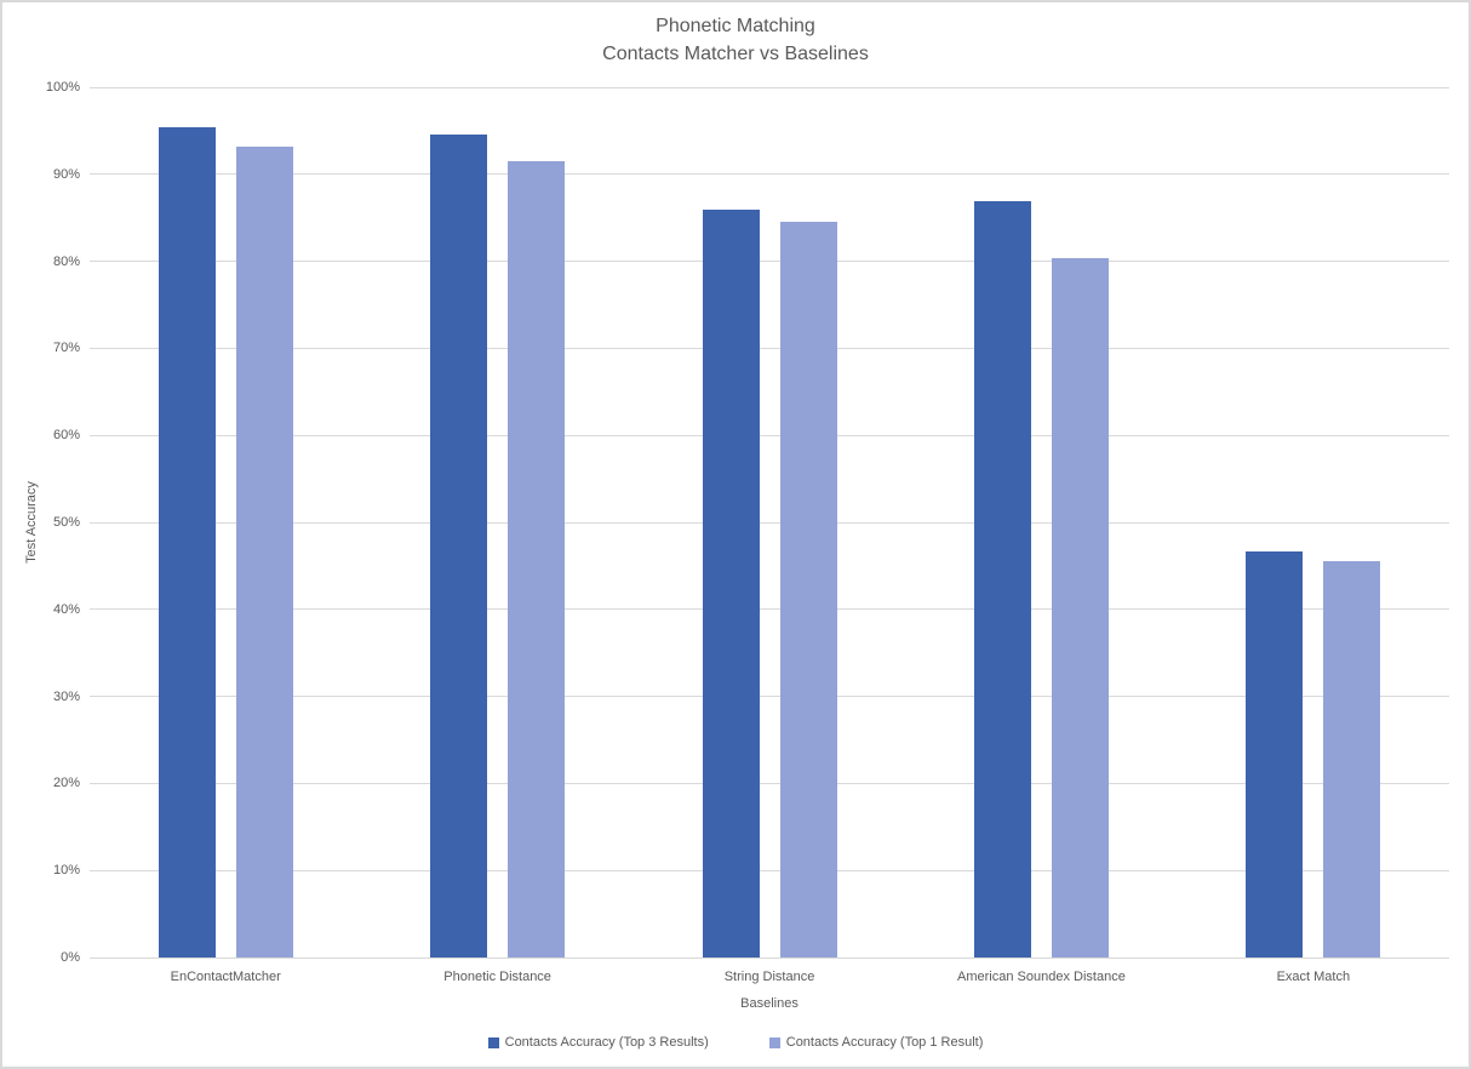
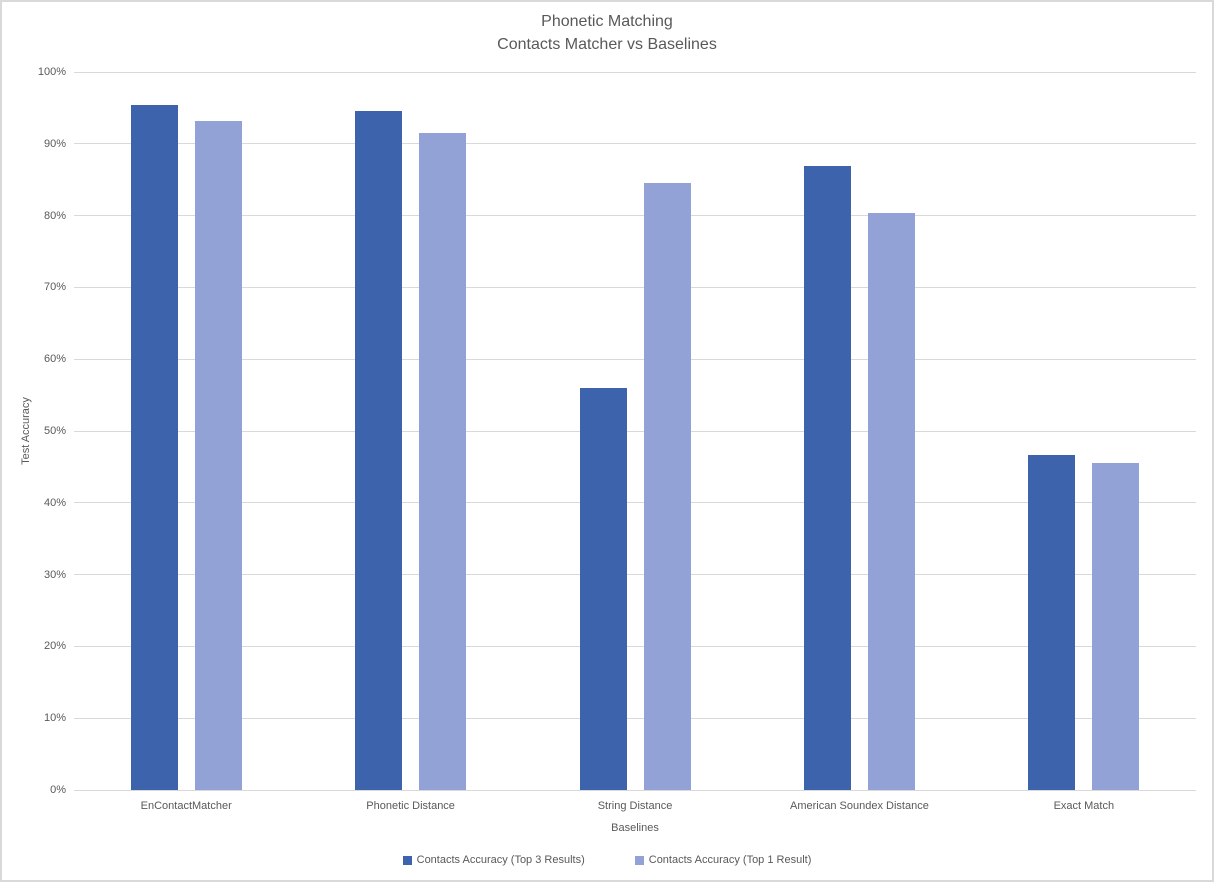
Contacts Accuracy (Top 3 Results)/String Distance: 86% -> 56%
